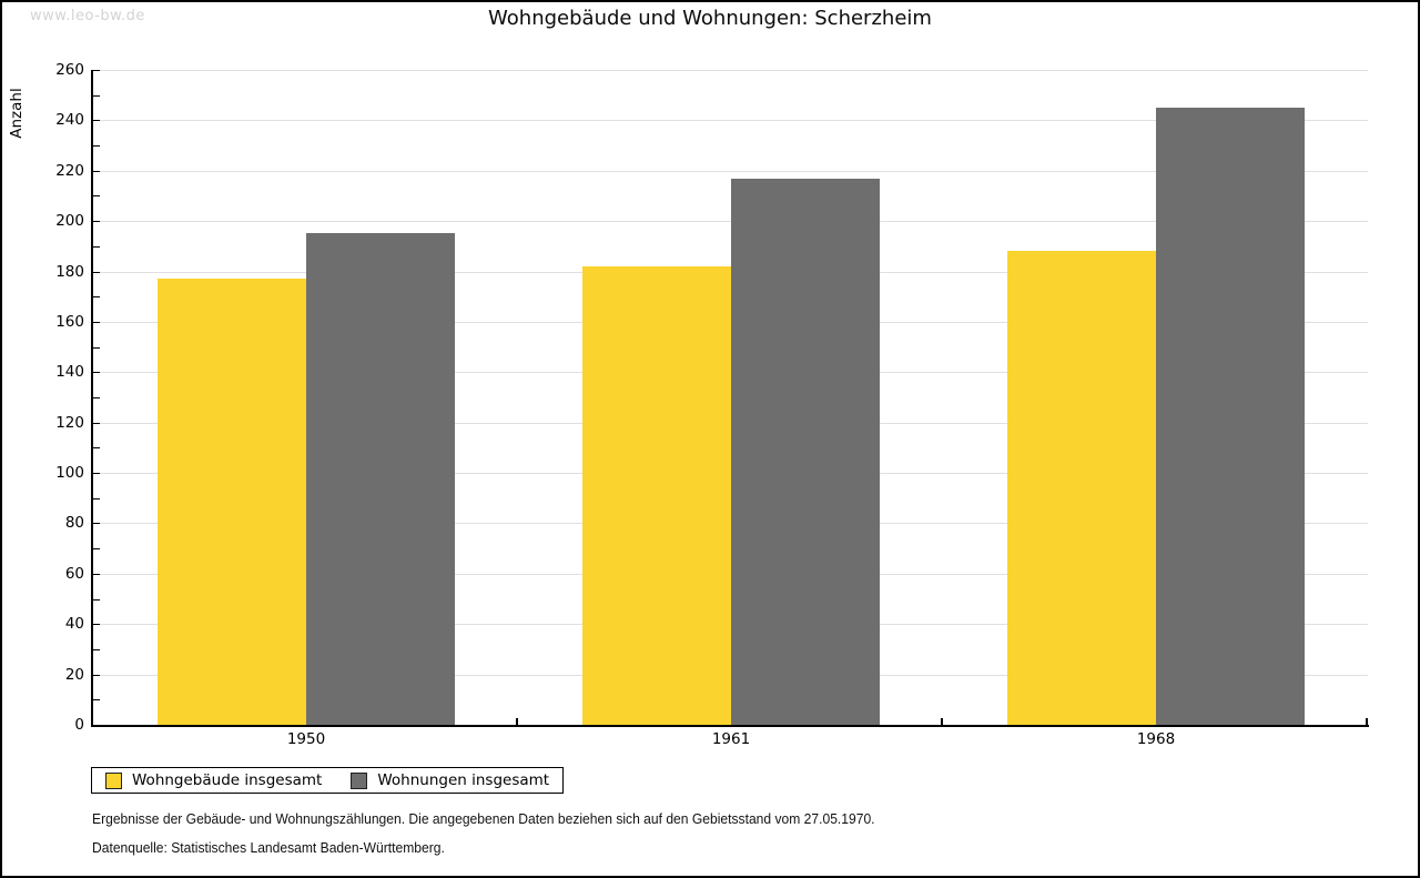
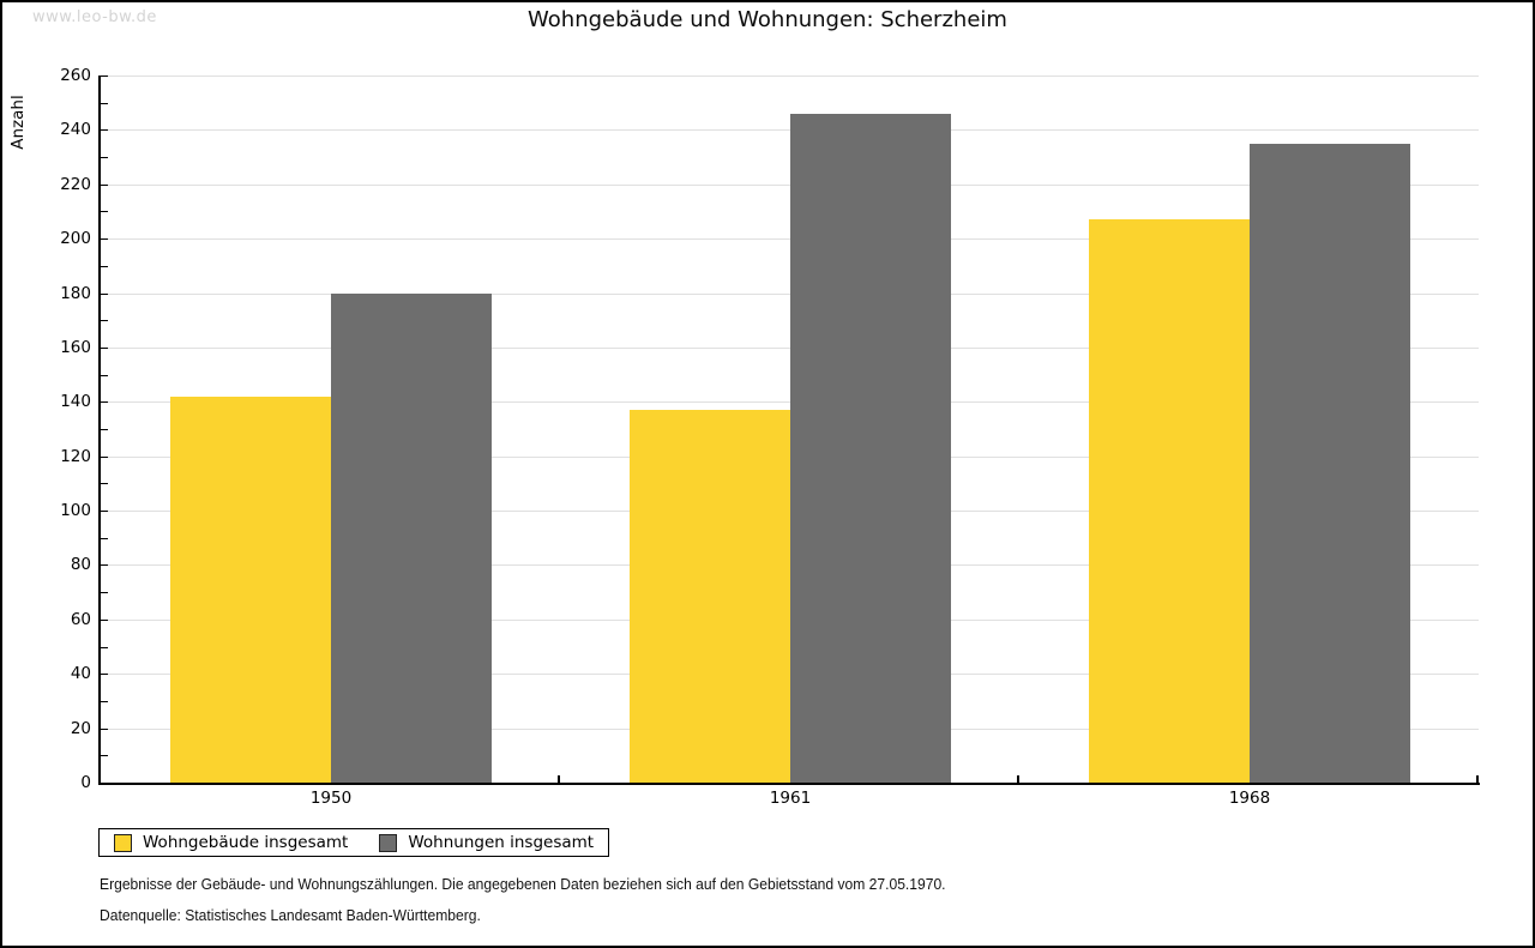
Wohngebäude insgesamt/1950: 177 -> 142
Wohnungen insgesamt/1950: 195 -> 180
Wohngebäude insgesamt/1961: 182 -> 137
Wohnungen insgesamt/1961: 217 -> 246
Wohngebäude insgesamt/1968: 188 -> 207
Wohnungen insgesamt/1968: 245 -> 235
